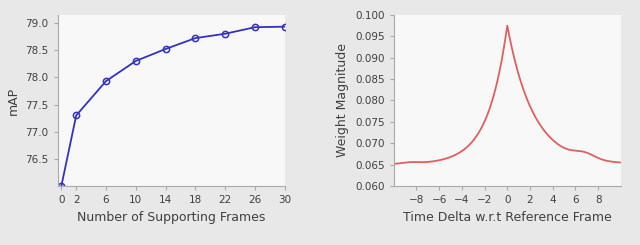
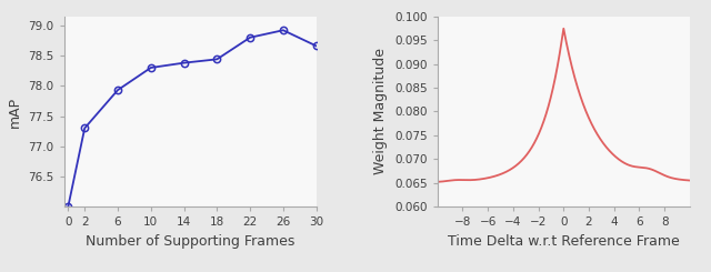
14: 78.52 -> 78.38
18: 78.72 -> 78.44
30: 78.93 -> 78.66
